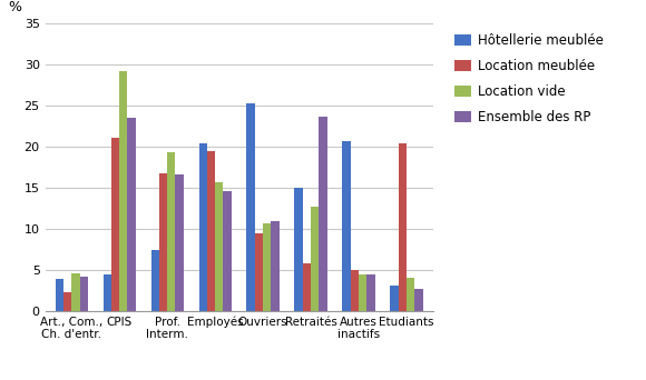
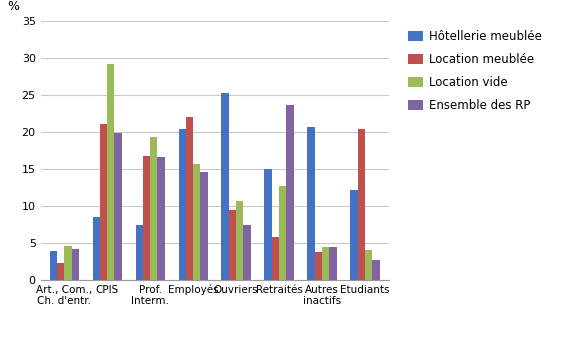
Hôtellerie meublée/CPIS: 4.5 -> 8.6
Ensemble des RP/CPIS: 23.5 -> 19.8
Location meublée/Employés: 19.5 -> 22.0
Ensemble des RP/Ouvriers: 11.0 -> 7.4
Location meublée/Autres inactifs: 5.1 -> 3.8
Hôtellerie meublée/Etudiants: 3.2 -> 12.2
